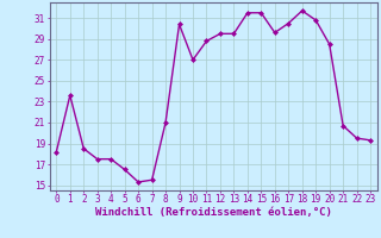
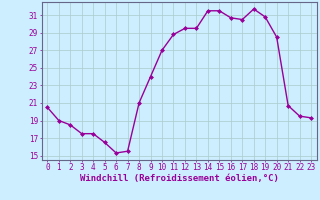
0: 18.2 -> 20.5
1: 23.6 -> 19.0
9: 30.4 -> 24.0
16: 29.6 -> 30.7
